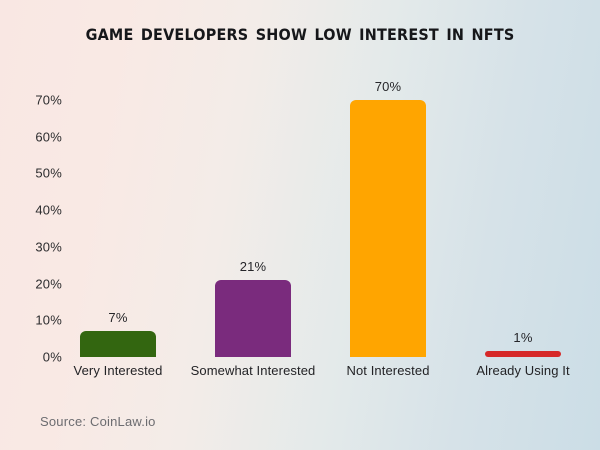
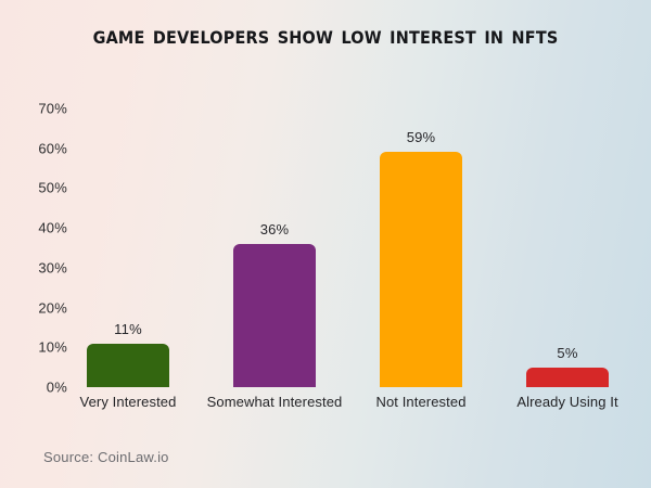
Very Interested: 7% -> 11%
Somewhat Interested: 21% -> 36%
Not Interested: 70% -> 59%
Already Using It: 1% -> 5%
